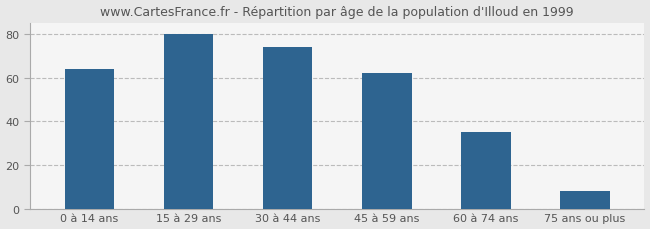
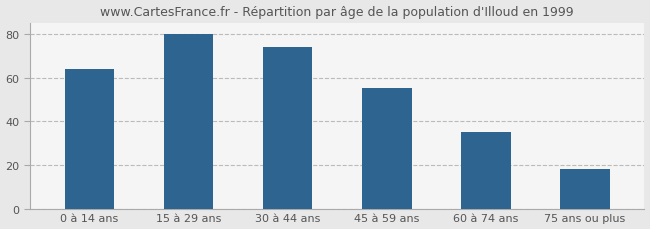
45 à 59 ans: 62 -> 55
75 ans ou plus: 8 -> 18
